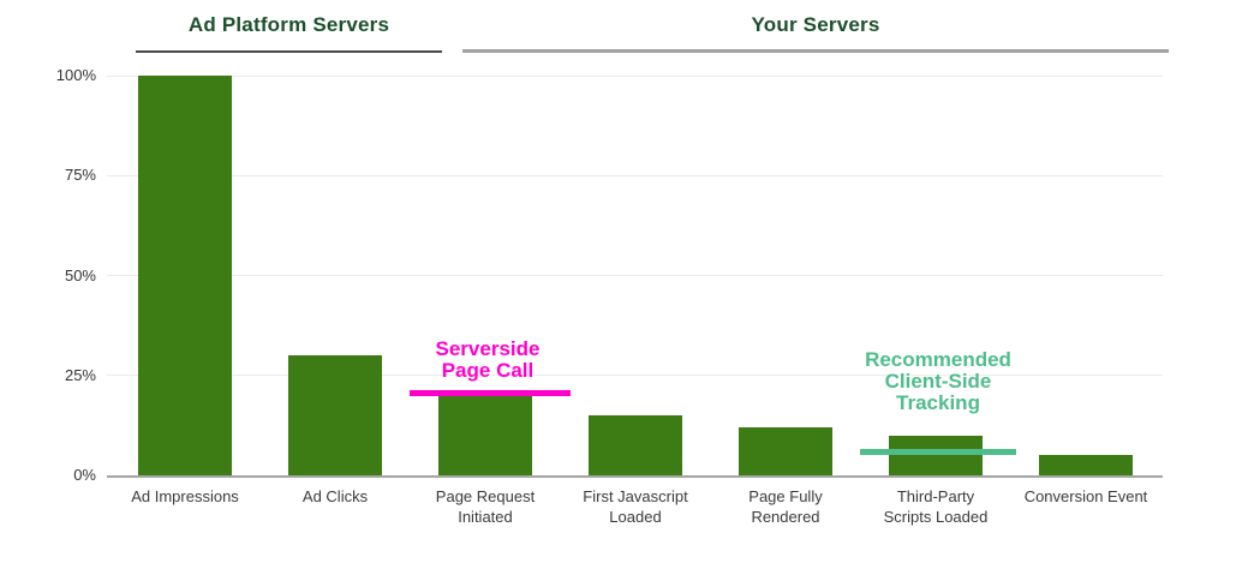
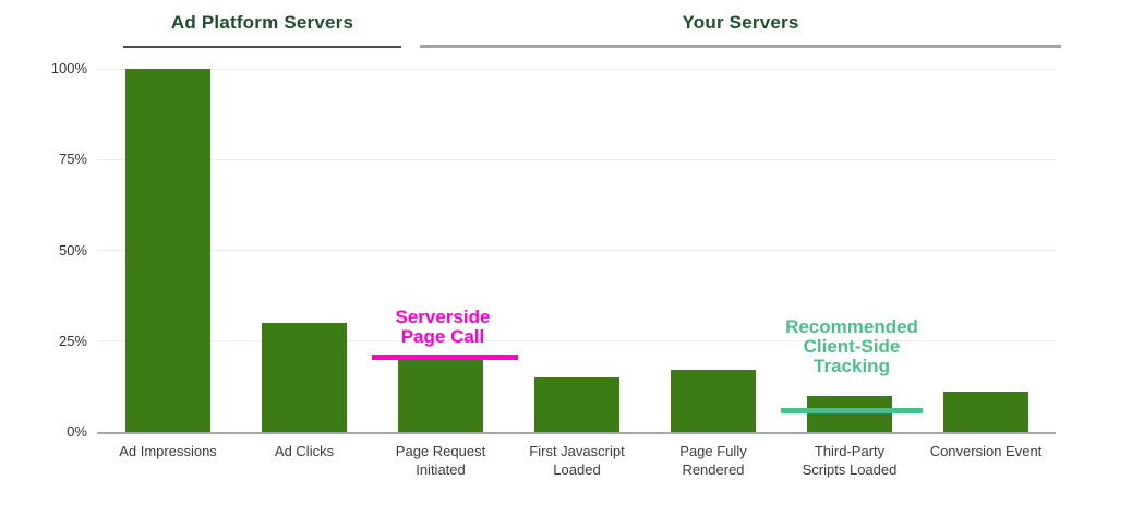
Page Fully Rendered: 12% -> 17%
Conversion Event: 5% -> 11%
